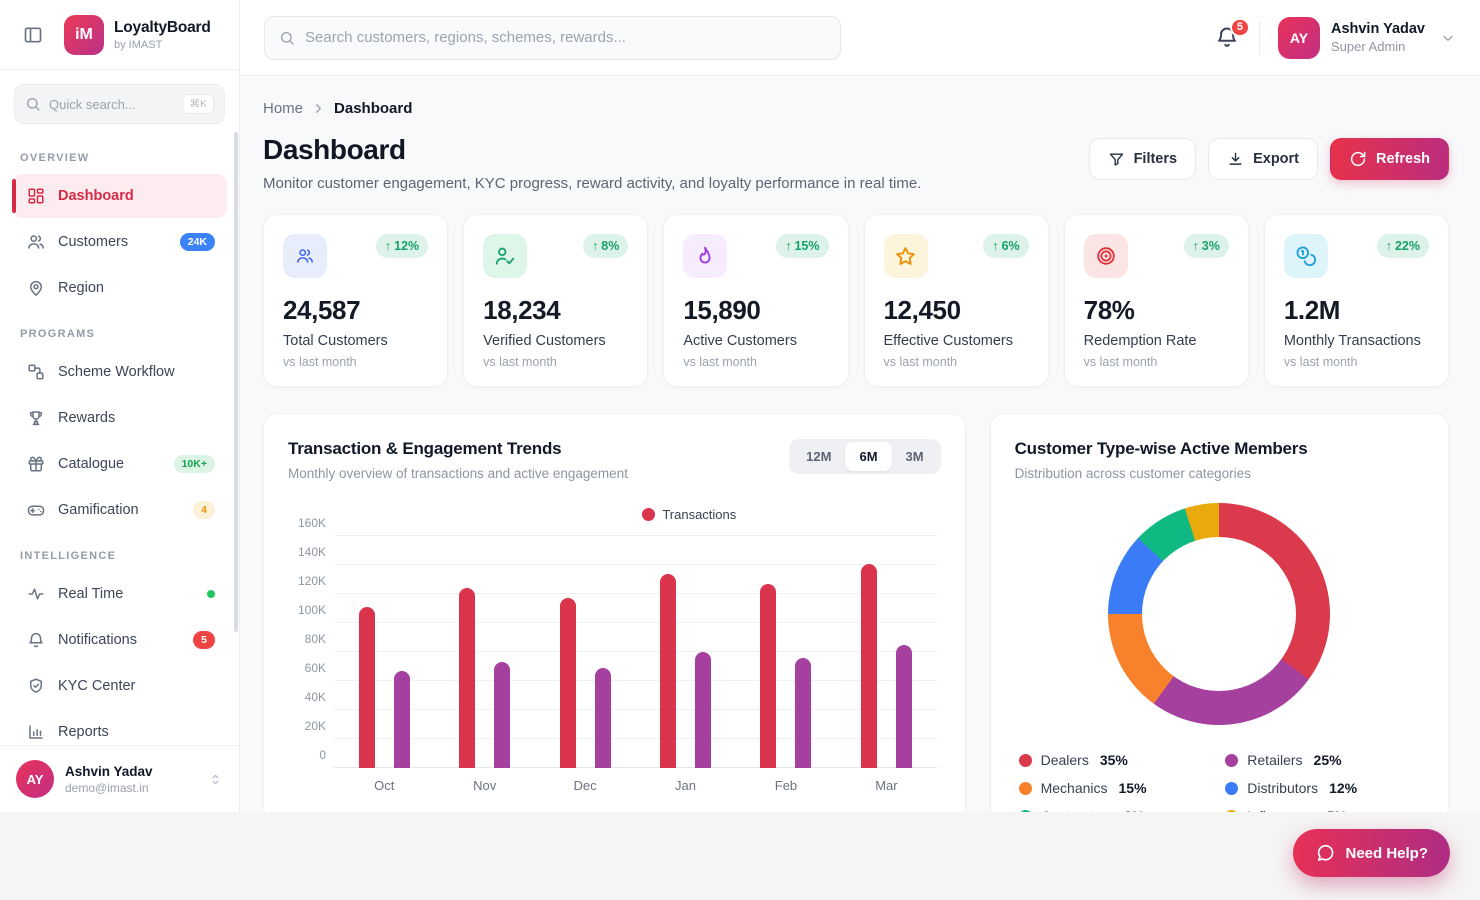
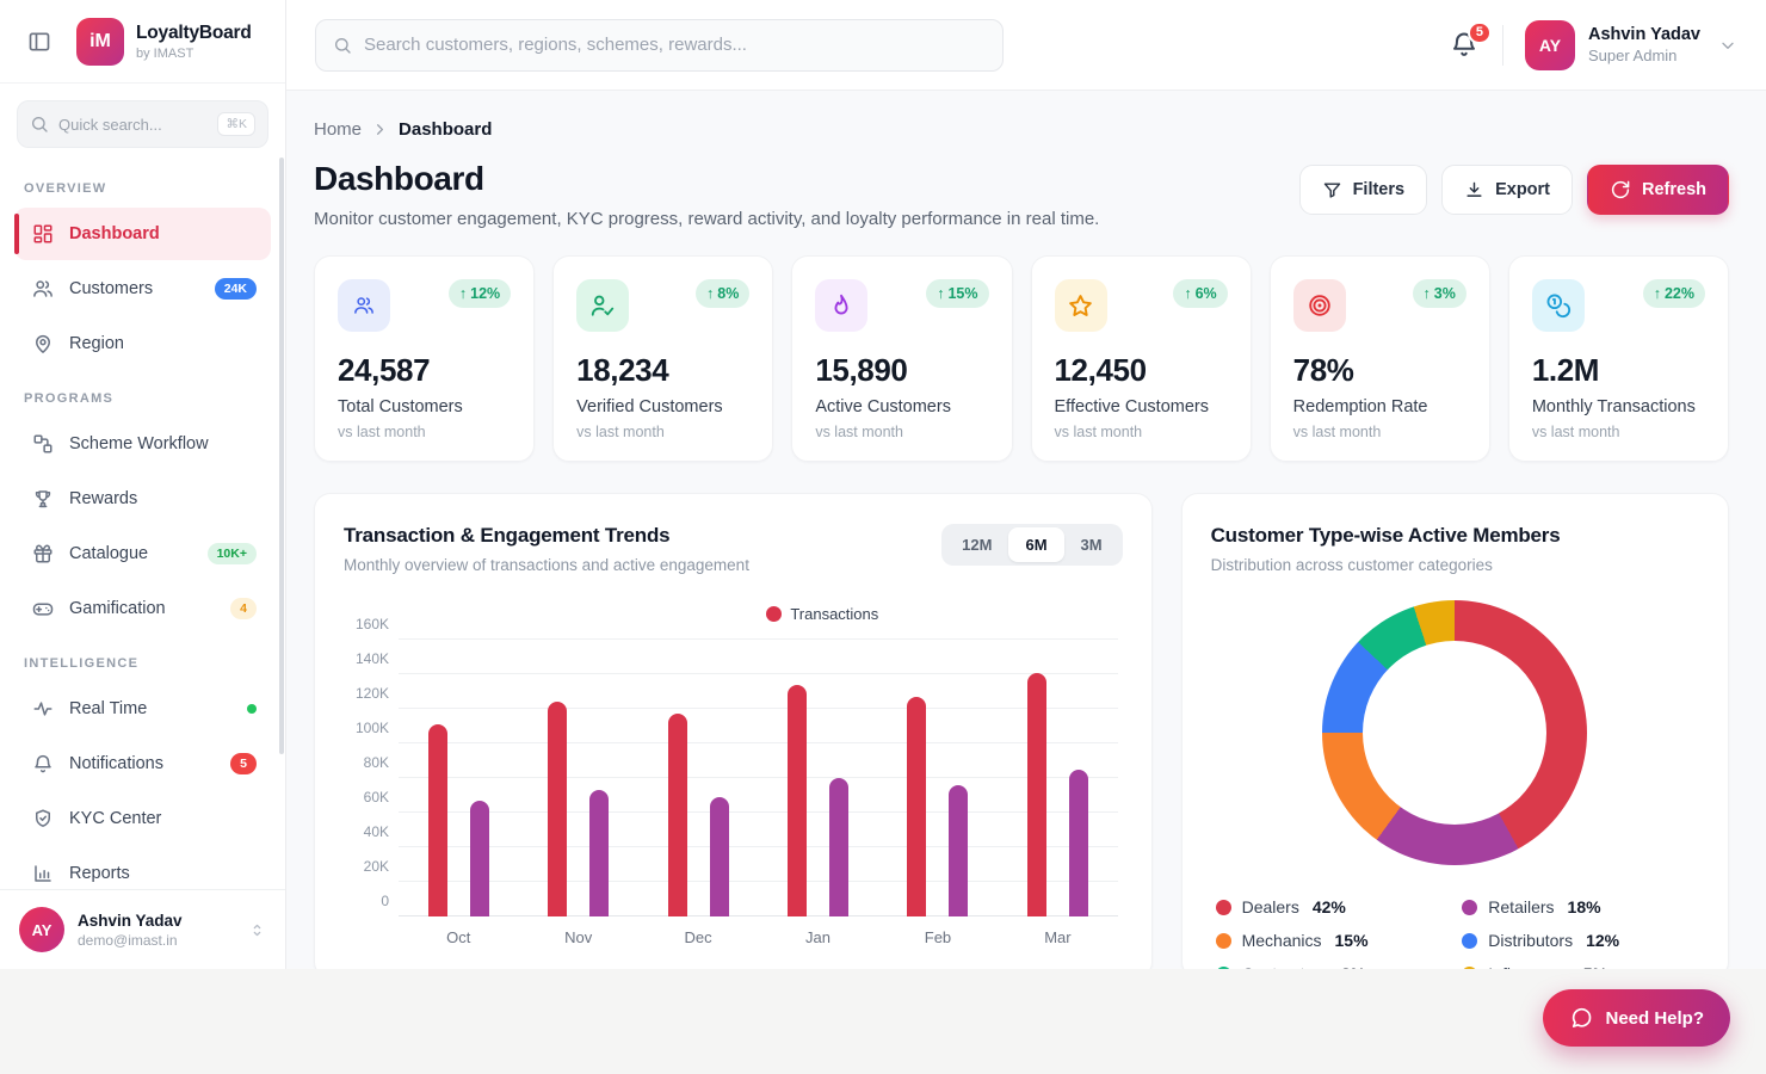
Customer Type-wise Active Members/Dealers: 35% -> 42%
Customer Type-wise Active Members/Retailers: 25% -> 18%
